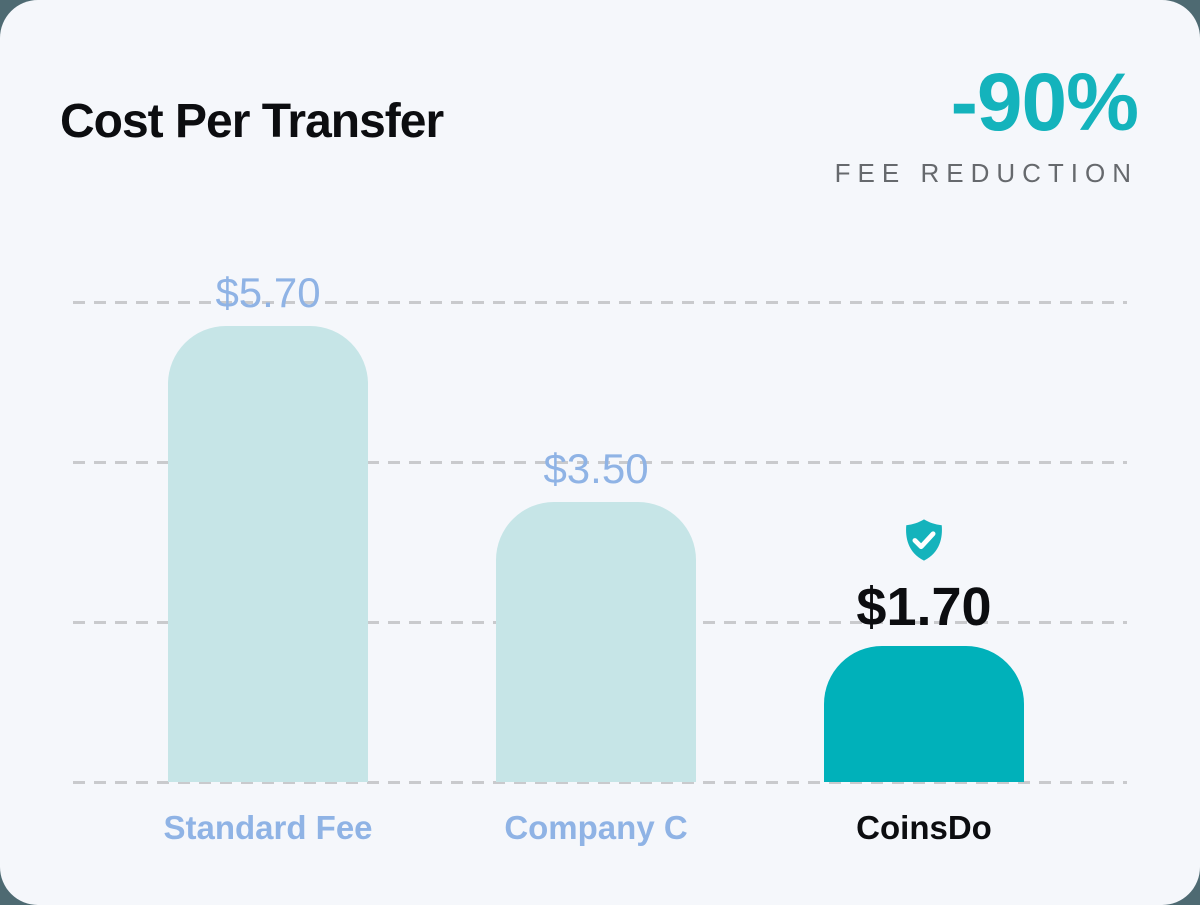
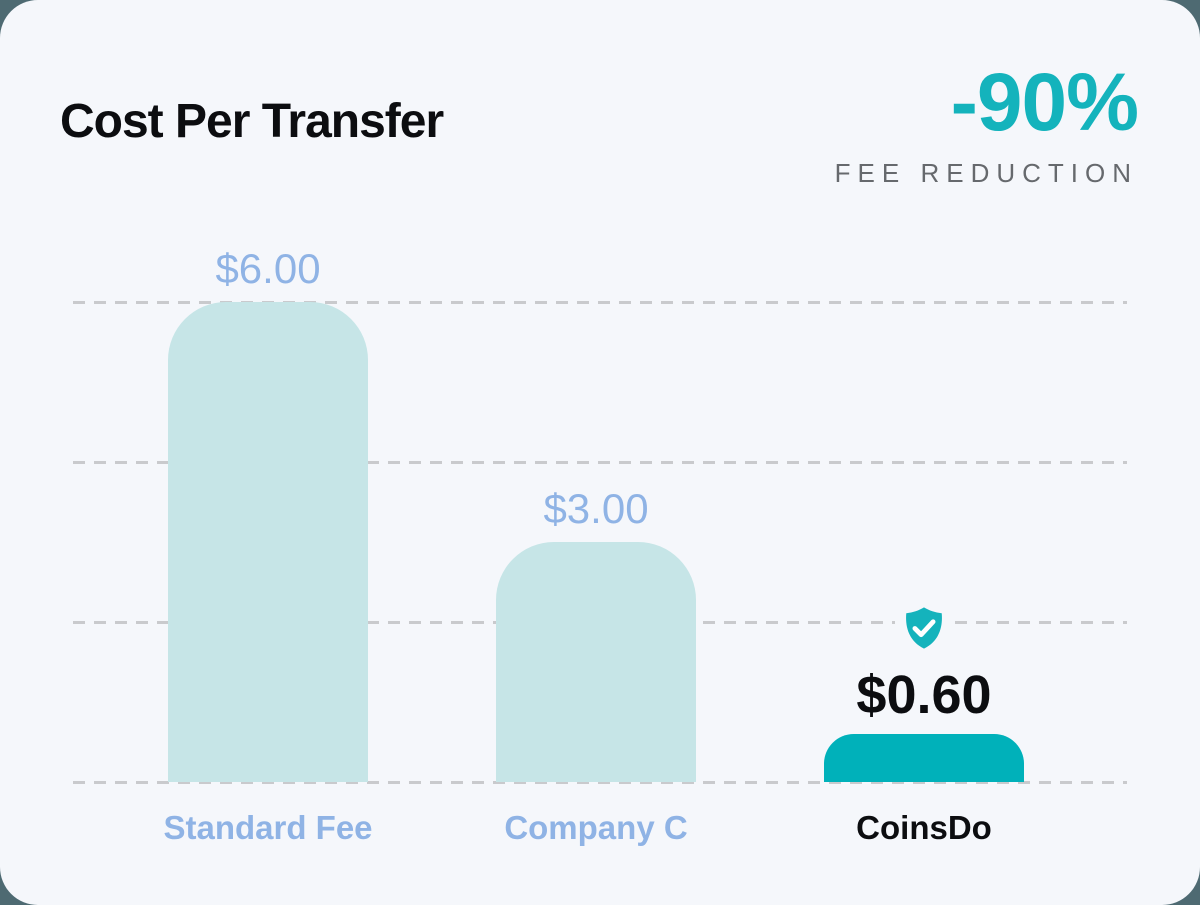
Standard Fee: $5.70 -> $6.00
Company C: $3.50 -> $3.00
CoinsDo: $1.70 -> $0.60
